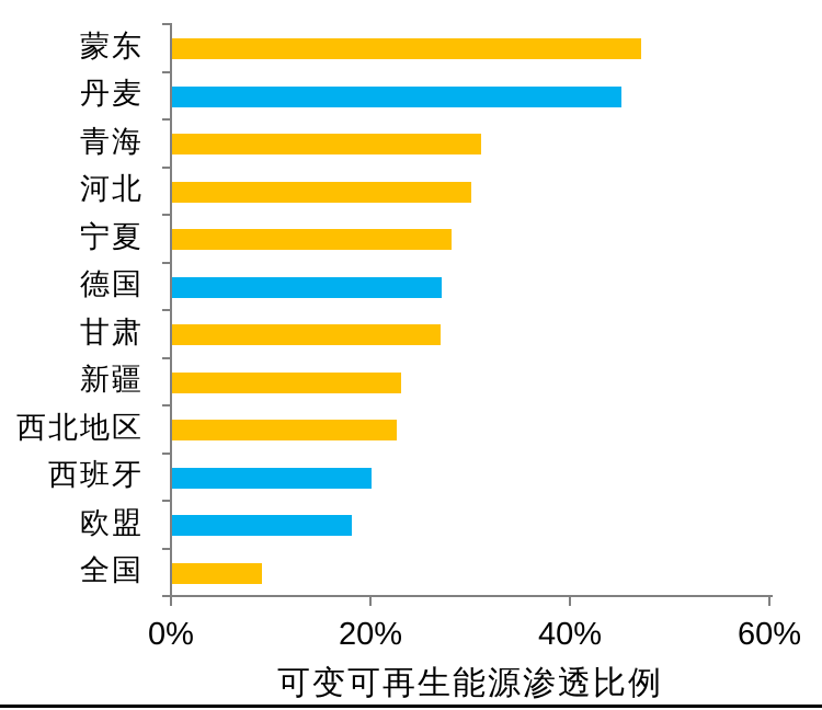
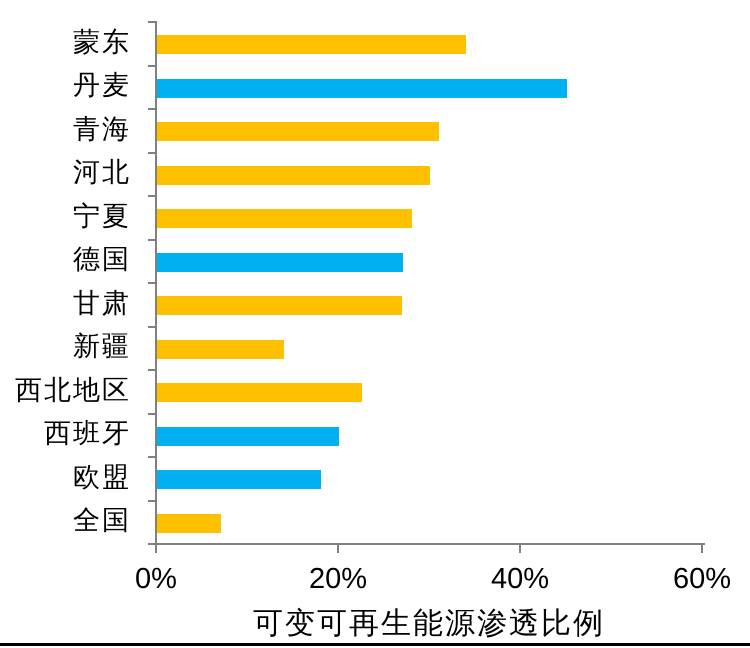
蒙东: 47% -> 34%
新疆: 23% -> 14%
全国: 9% -> 7%
